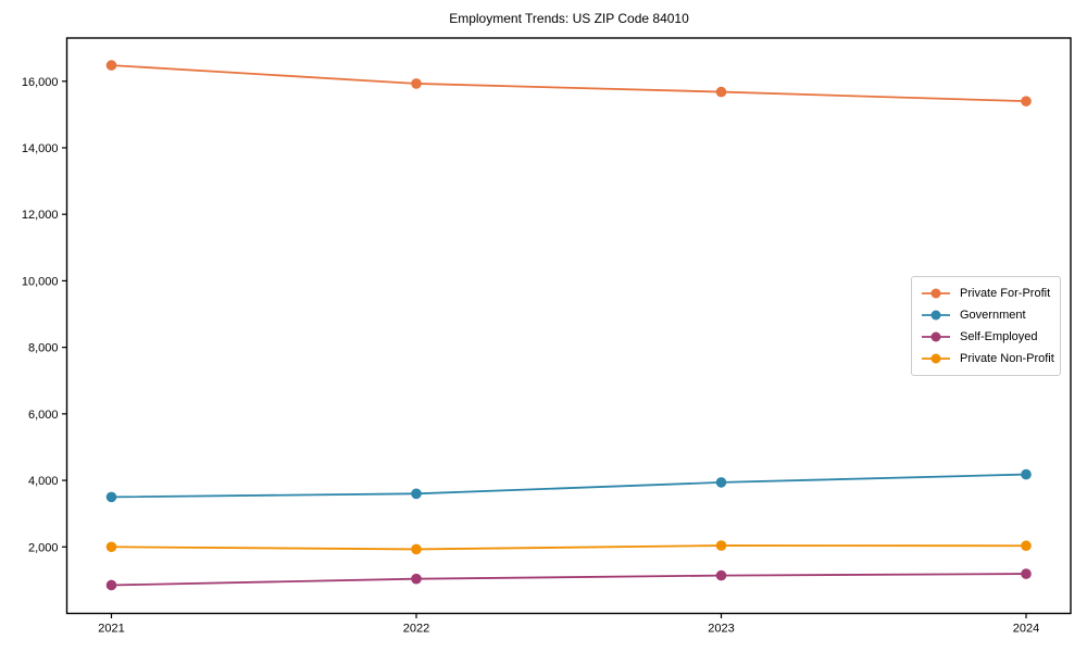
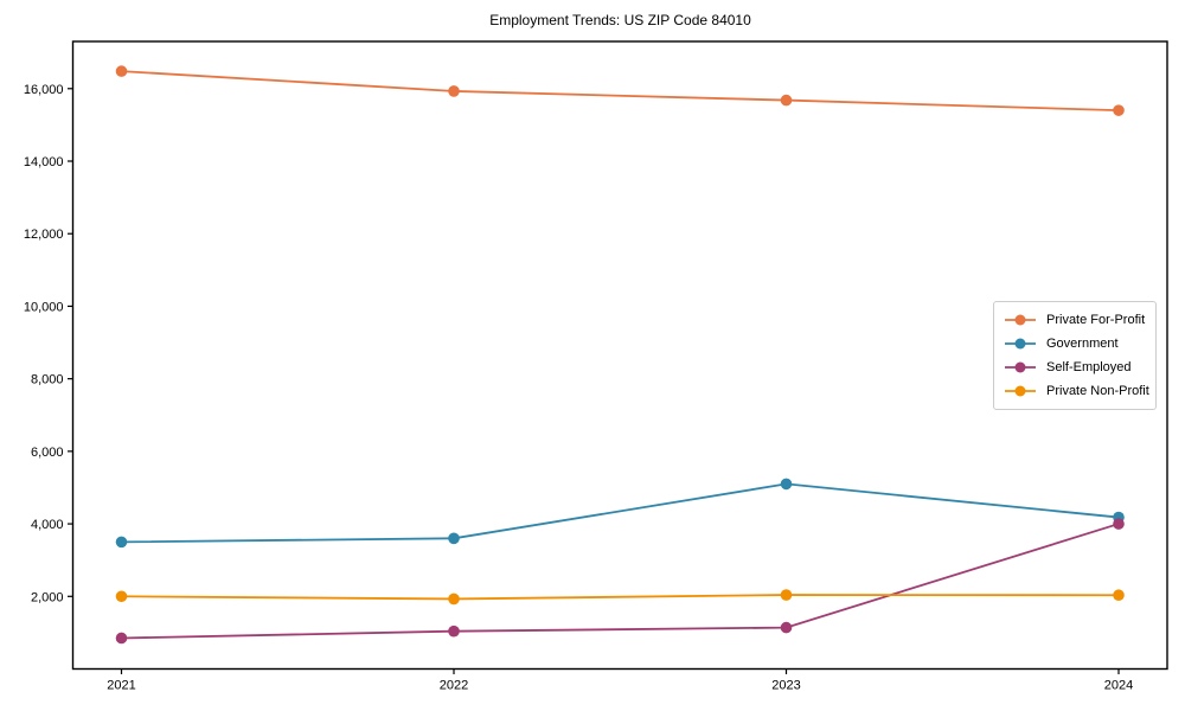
Government/2023: 3900 -> 5100
Self-Employed/2024: 1200 -> 4000
